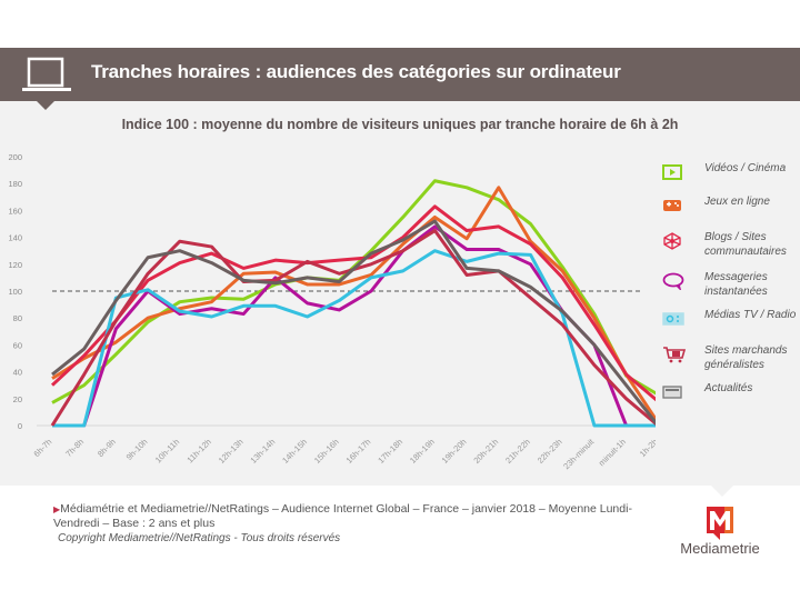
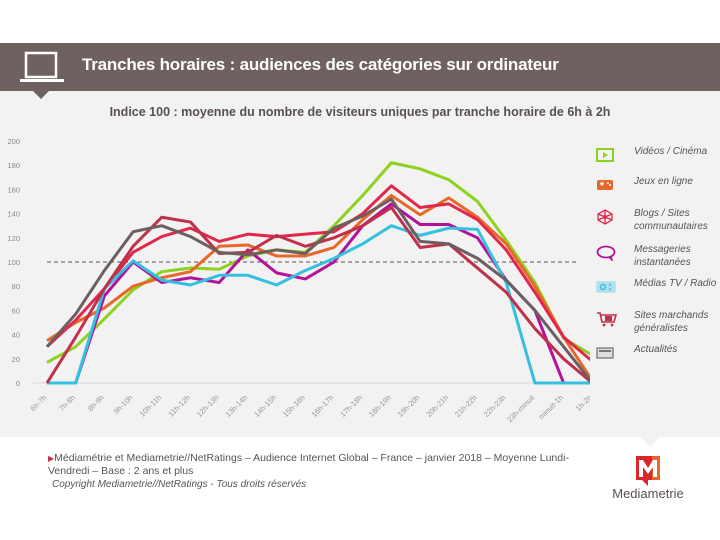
Actualités/6h-7h: 38 -> 30
Médias TV / Radio/8h-9h: 95 -> 78
Médias TV / Radio/16h-17h: 110 -> 103
Jeux en ligne/20h-21h: 177 -> 153
